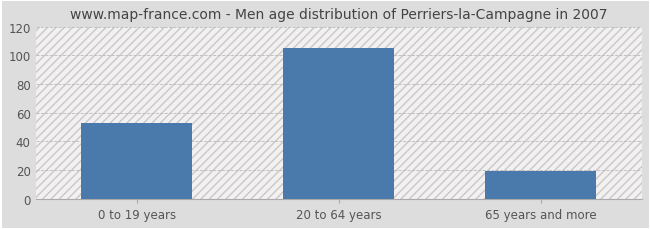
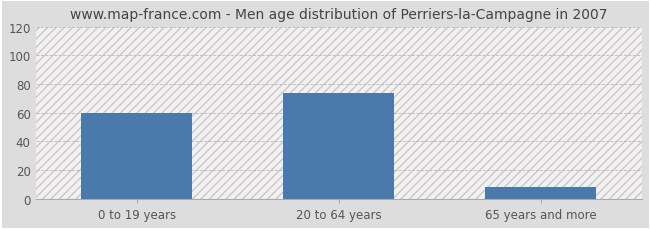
0 to 19 years: 53 -> 60
20 to 64 years: 105 -> 74
65 years and more: 19 -> 8
